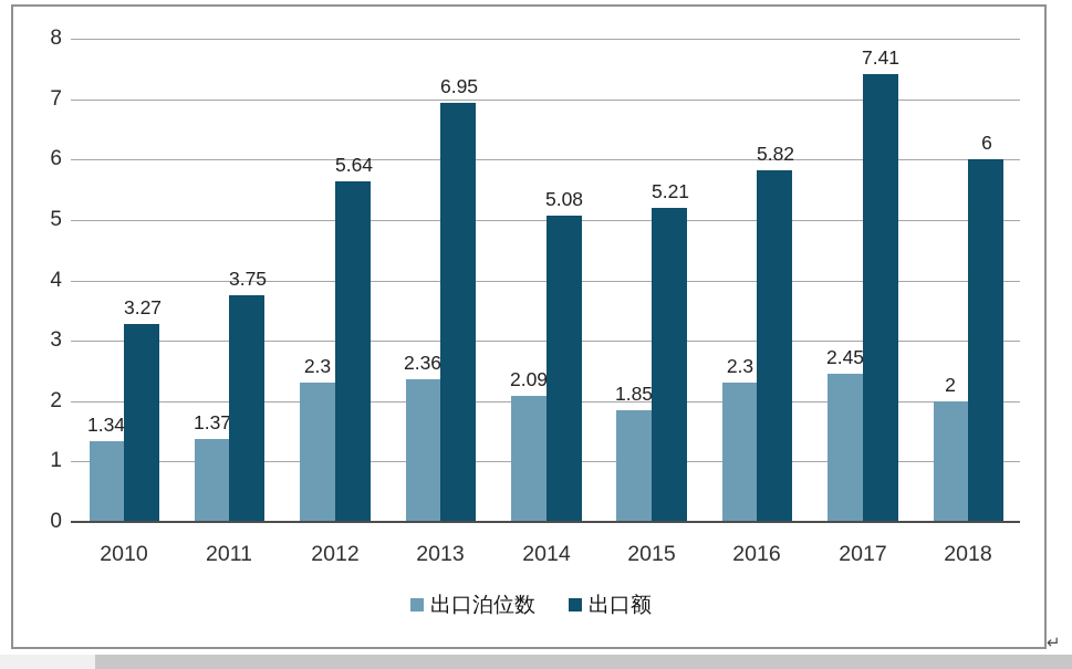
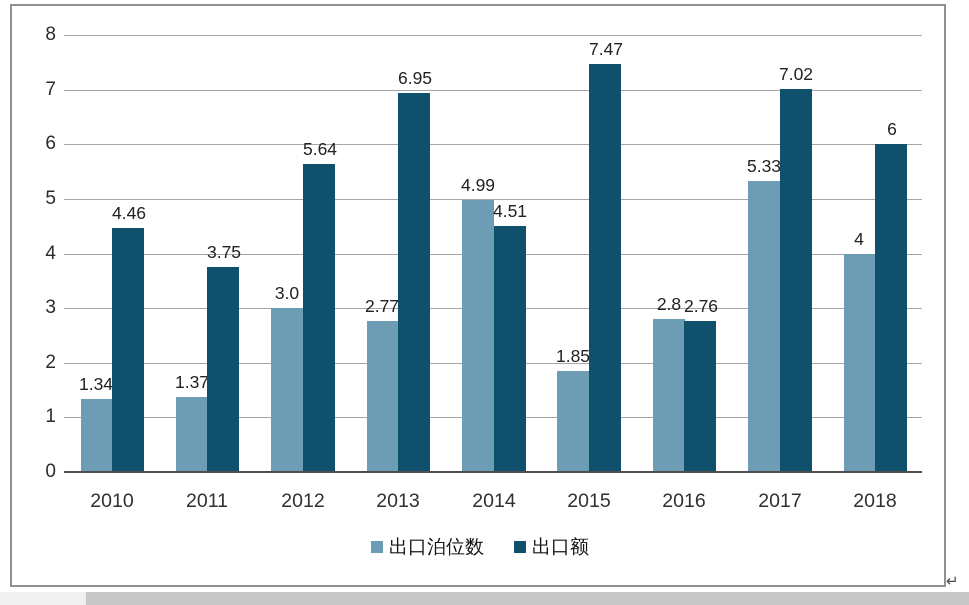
出口额/2010: 3.27 -> 4.46
出口泊位数/2012: 2.3 -> 3.0
出口泊位数/2013: 2.36 -> 2.77
出口泊位数/2014: 2.09 -> 4.99
出口额/2014: 5.08 -> 4.51
出口额/2015: 5.21 -> 7.47
出口泊位数/2016: 2.3 -> 2.8
出口额/2016: 5.82 -> 2.76
出口泊位数/2017: 2.45 -> 5.33
出口额/2017: 7.41 -> 7.02
出口泊位数/2018: 2 -> 4
